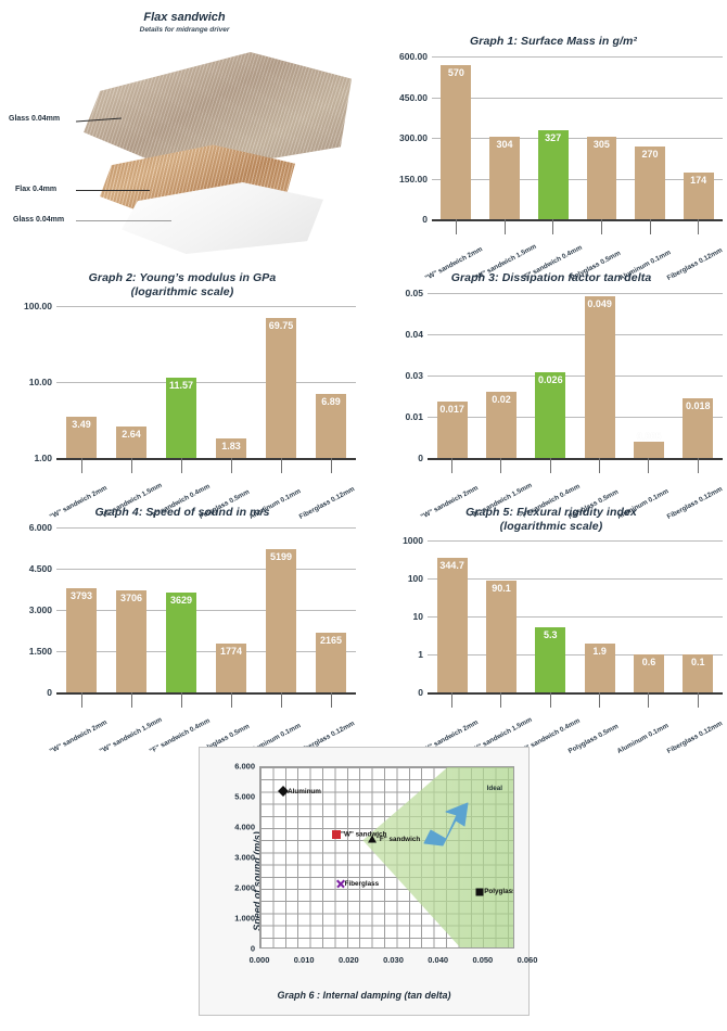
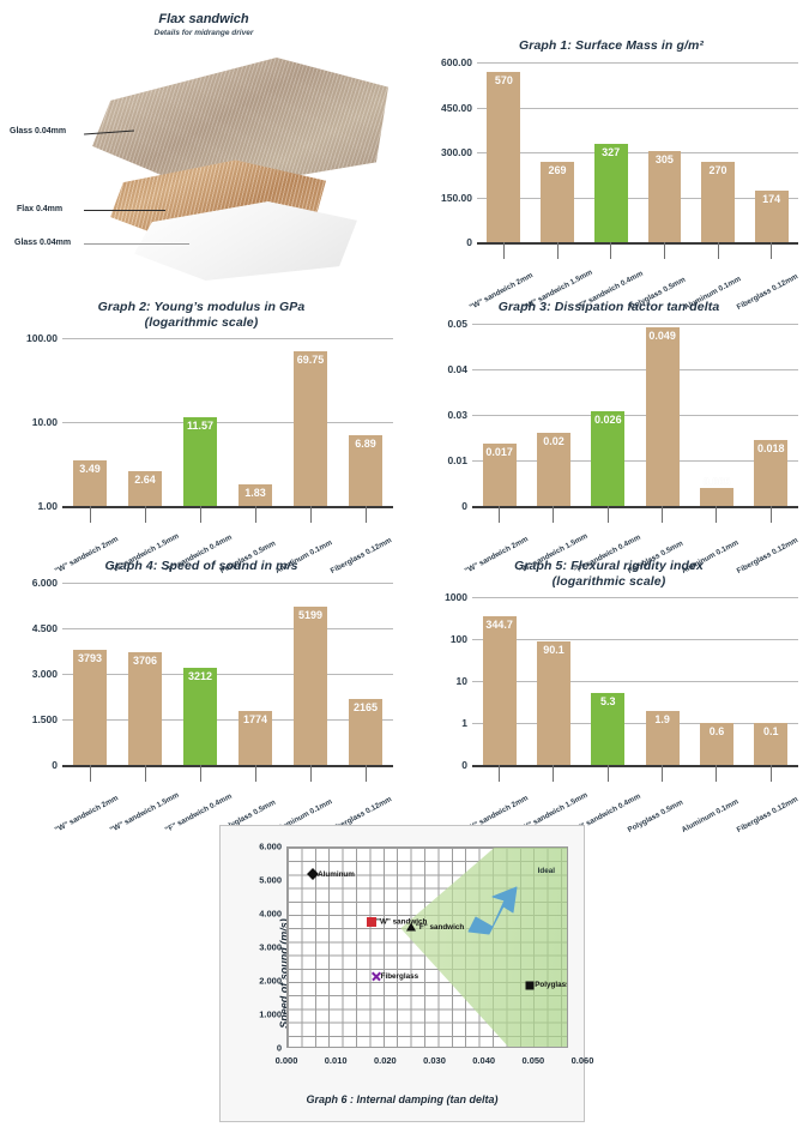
Graph 1: Surface Mass in g/m²/"W" sandwich 1.5mm: 304 -> 269
Graph 4: Speed of sound in m/s/"F" sandwich 0.4mm: 3629 -> 3212
